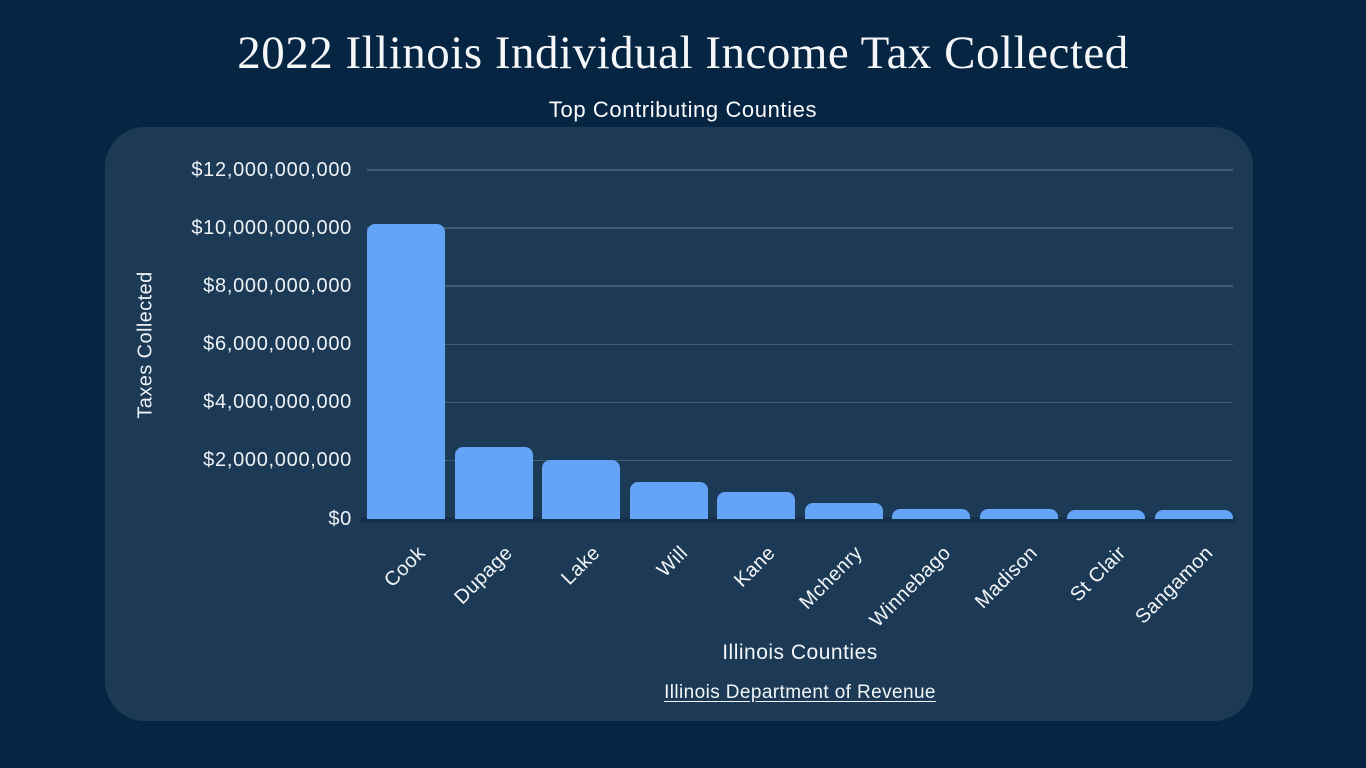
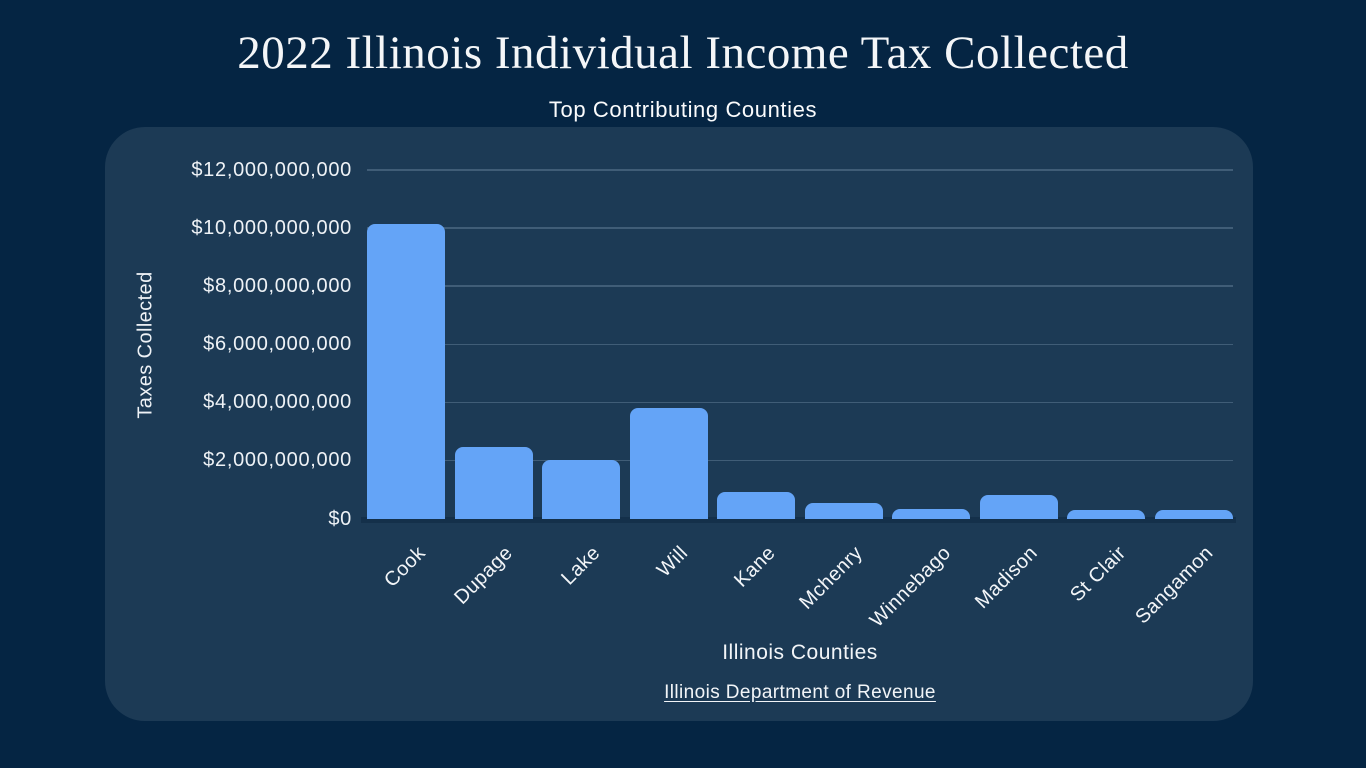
Will: $1200000000 -> $3800000000
Madison: $300000000 -> $800000000
